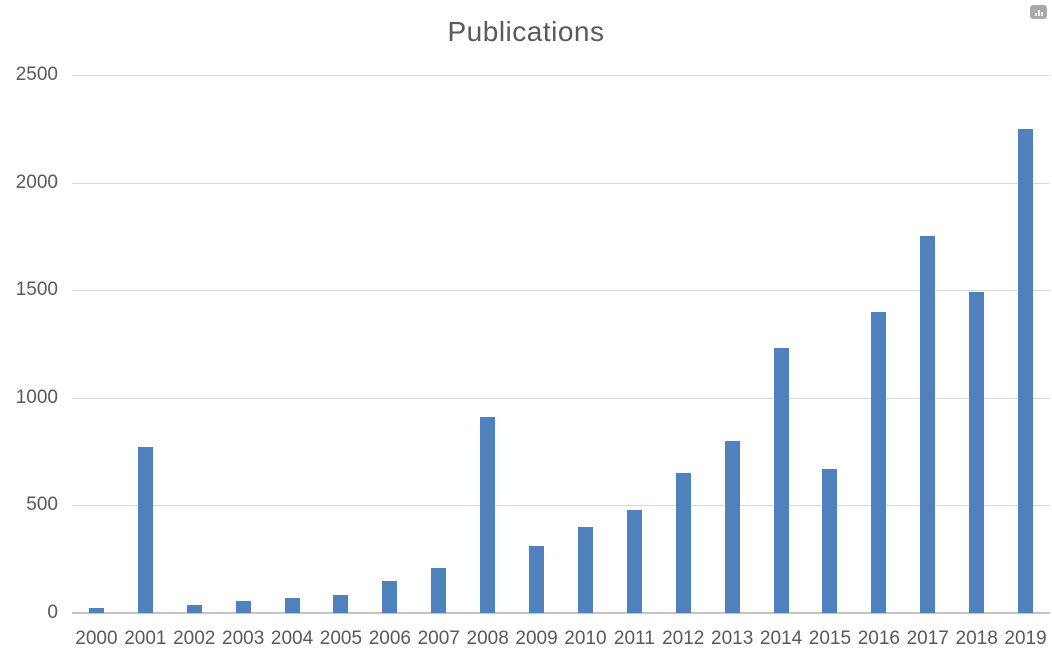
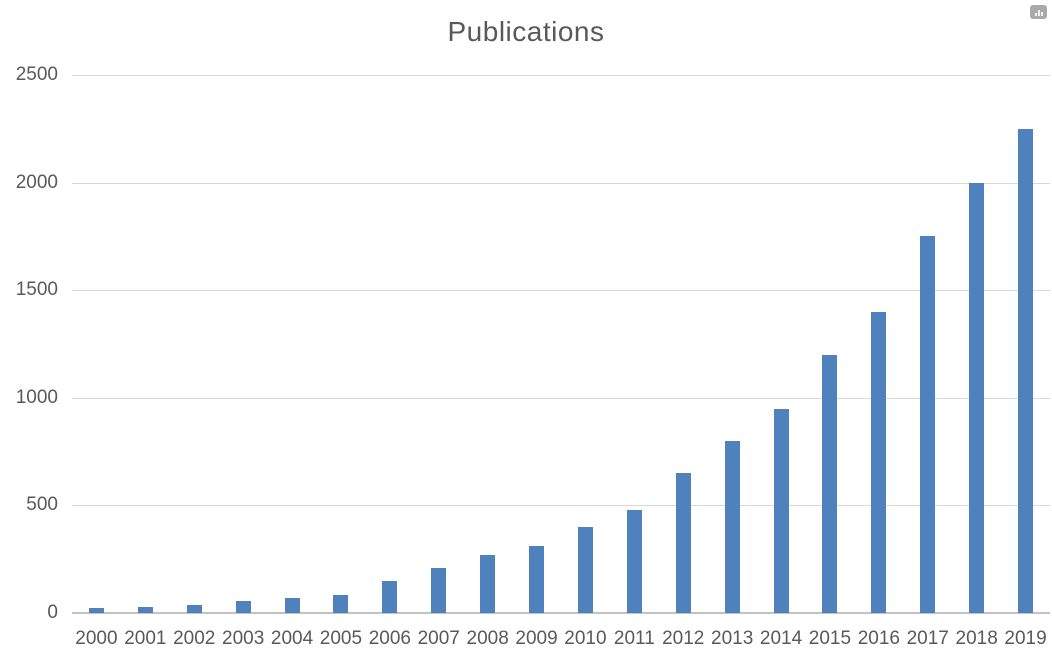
2001: 770 -> 30
2008: 910 -> 270
2014: 1230 -> 950
2015: 670 -> 1200
2018: 1490 -> 2000
